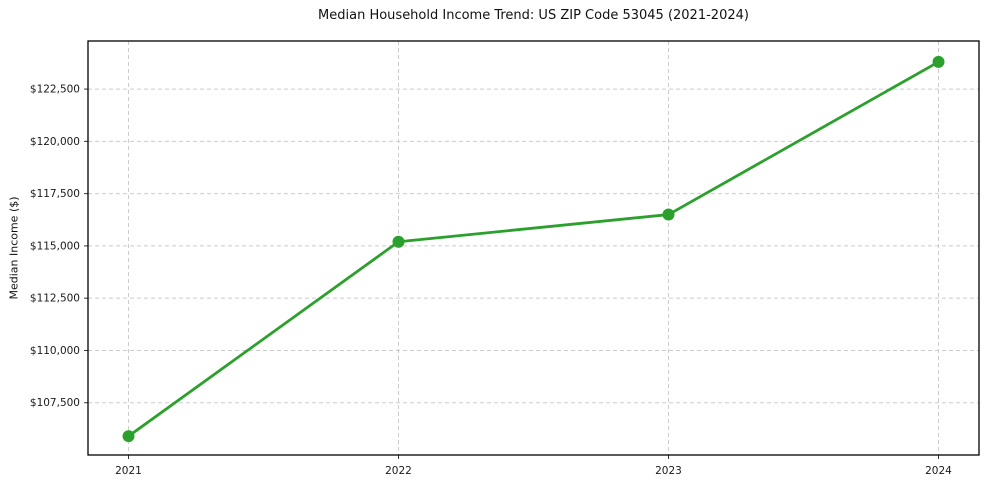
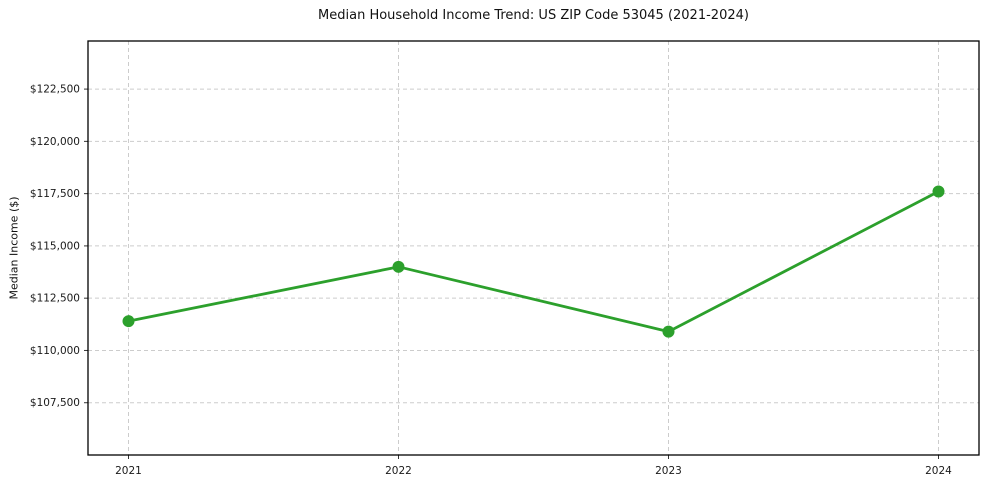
2021: $105900 -> $111400
2022: $115200 -> $114000
2023: $116500 -> $110900
2024: $123800 -> $117600
